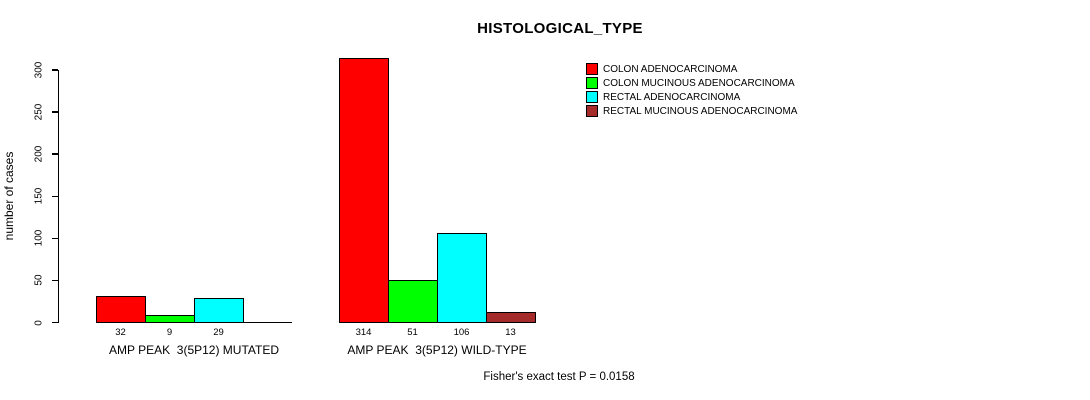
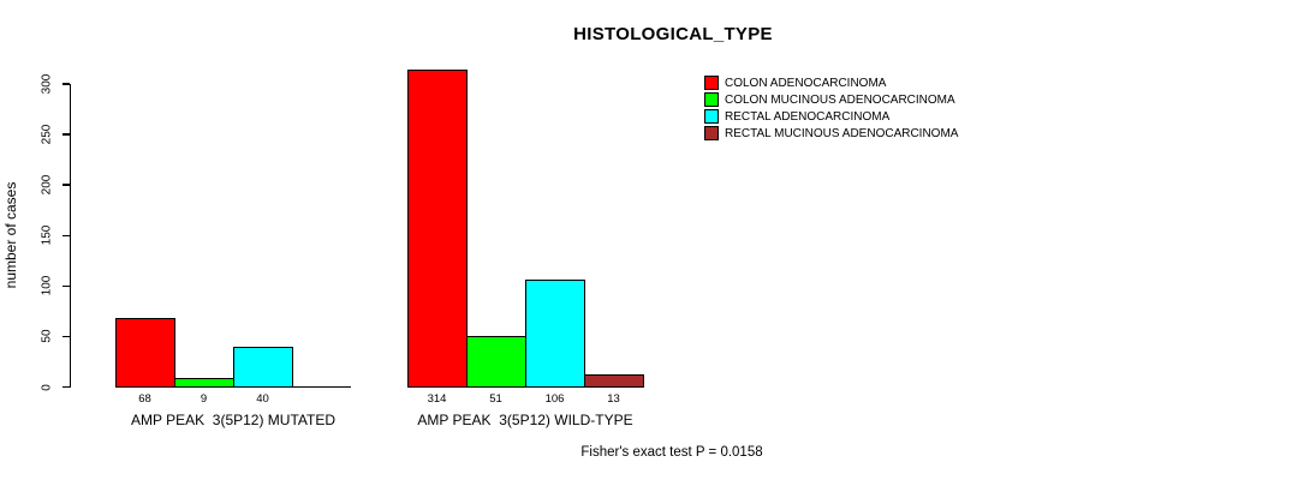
COLON ADENOCARCINOMA/AMP PEAK 3(5P12) MUTATED: 32 -> 68
RECTAL ADENOCARCINOMA/AMP PEAK 3(5P12) MUTATED: 29 -> 40
